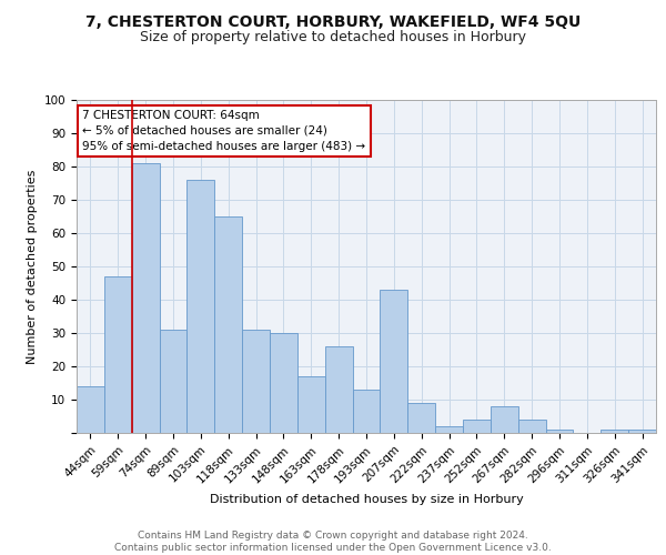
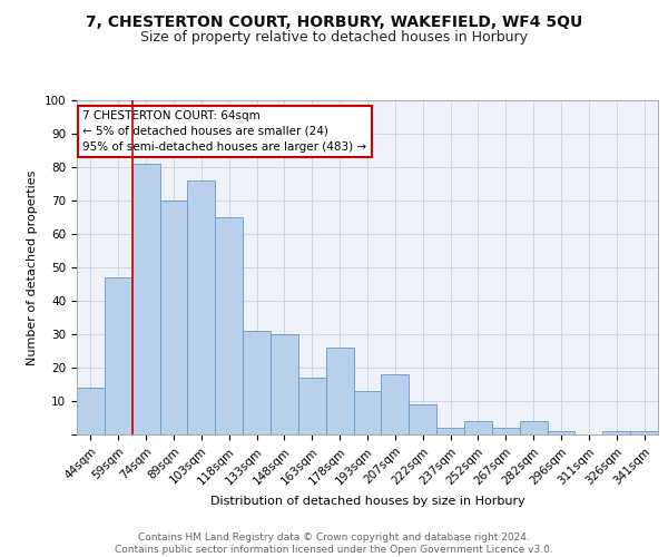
89sqm: 31 -> 70
207sqm: 43 -> 18
267sqm: 8 -> 2
